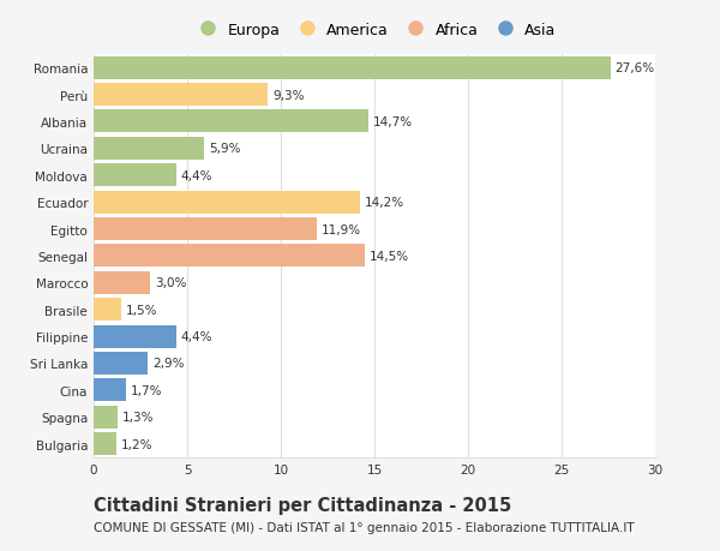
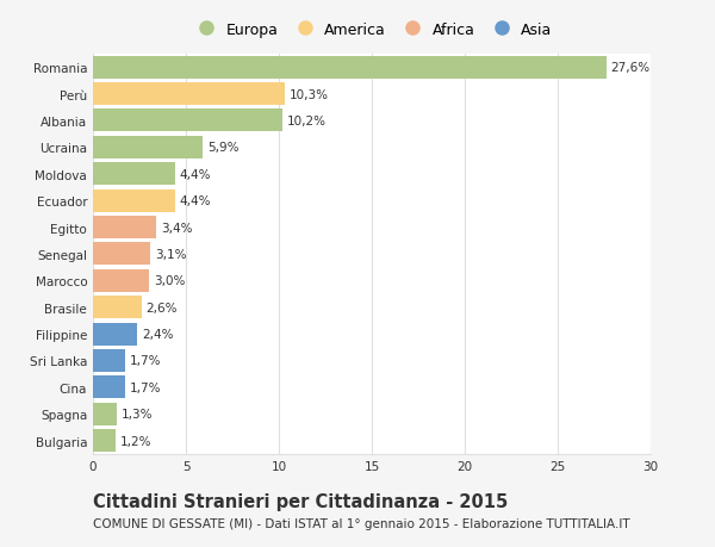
Perù: 9,3% -> 10,3%
Albania: 14,7% -> 10,2%
Ecuador: 14,2% -> 4,4%
Egitto: 11,9% -> 3,4%
Senegal: 14,5% -> 3,1%
Brasile: 1,5% -> 2,6%
Filippine: 4,4% -> 2,4%
Sri Lanka: 2,9% -> 1,7%
